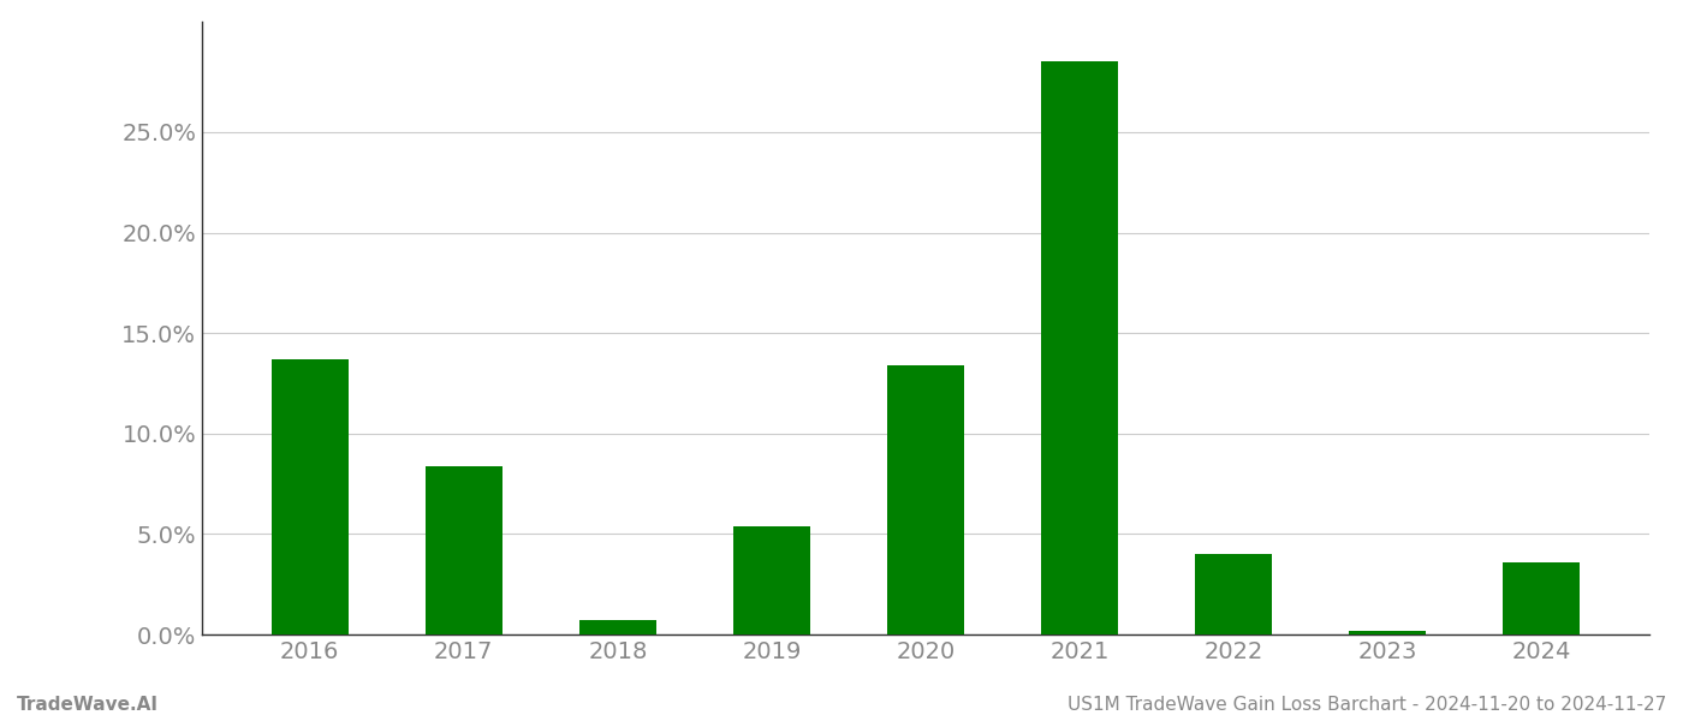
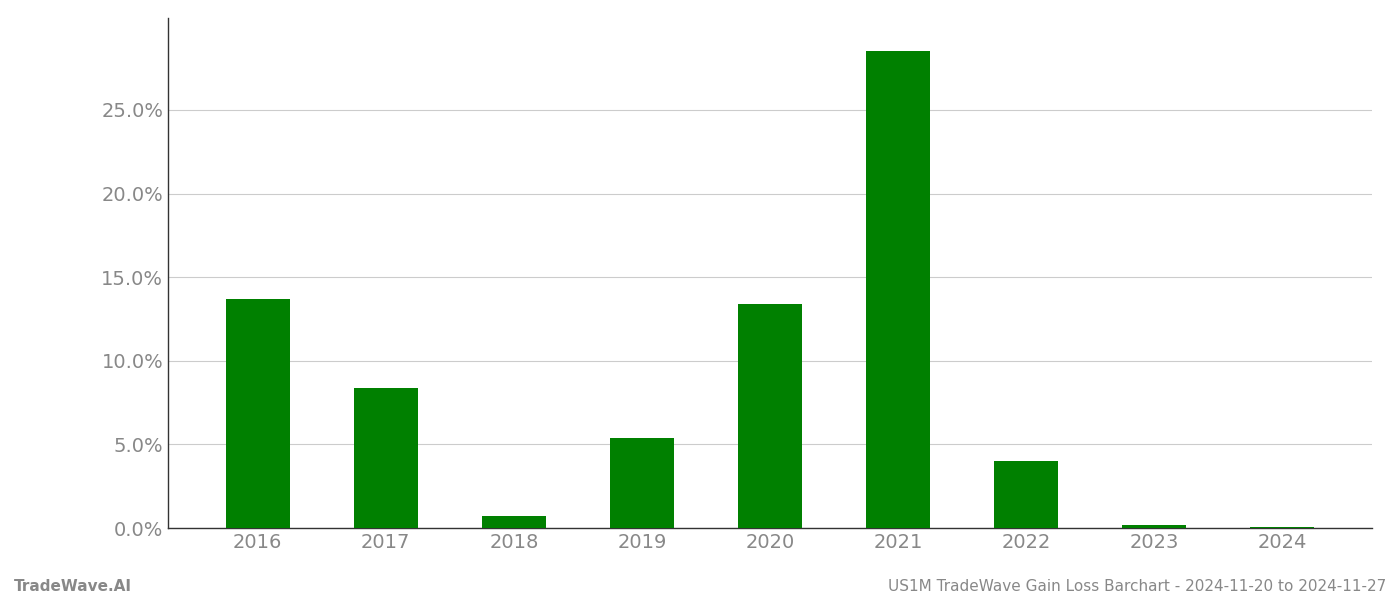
2024: 3.6% -> 0.1%
